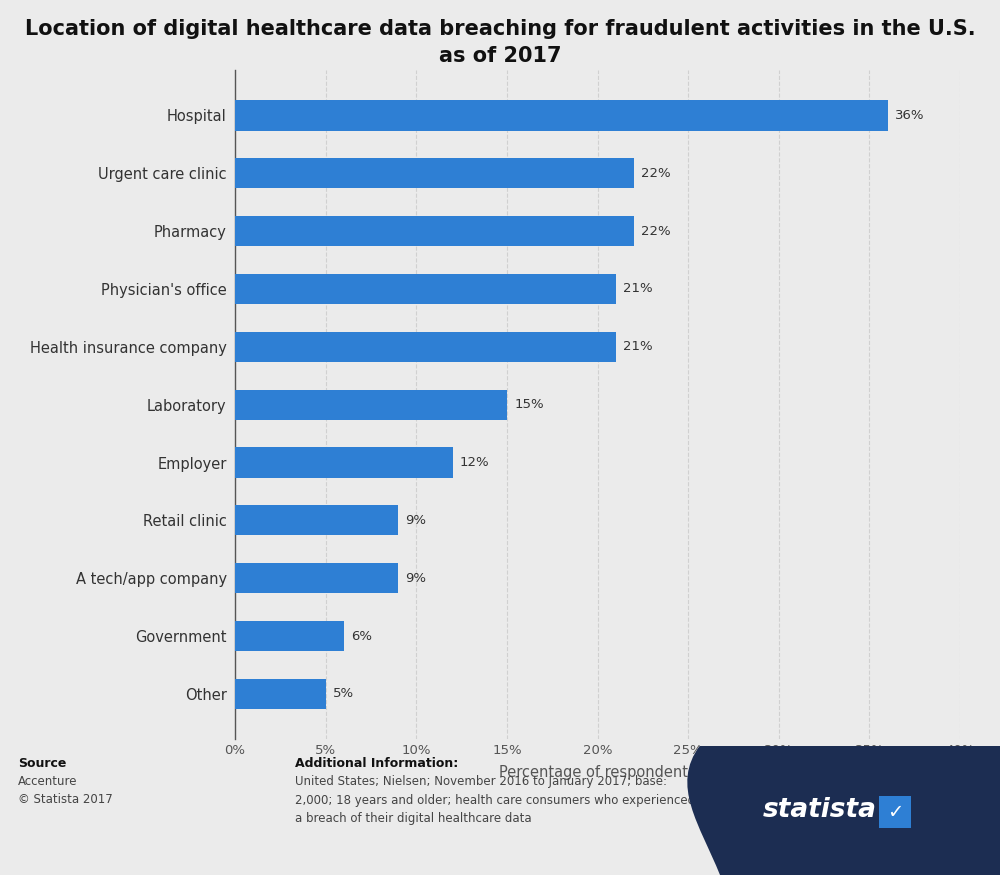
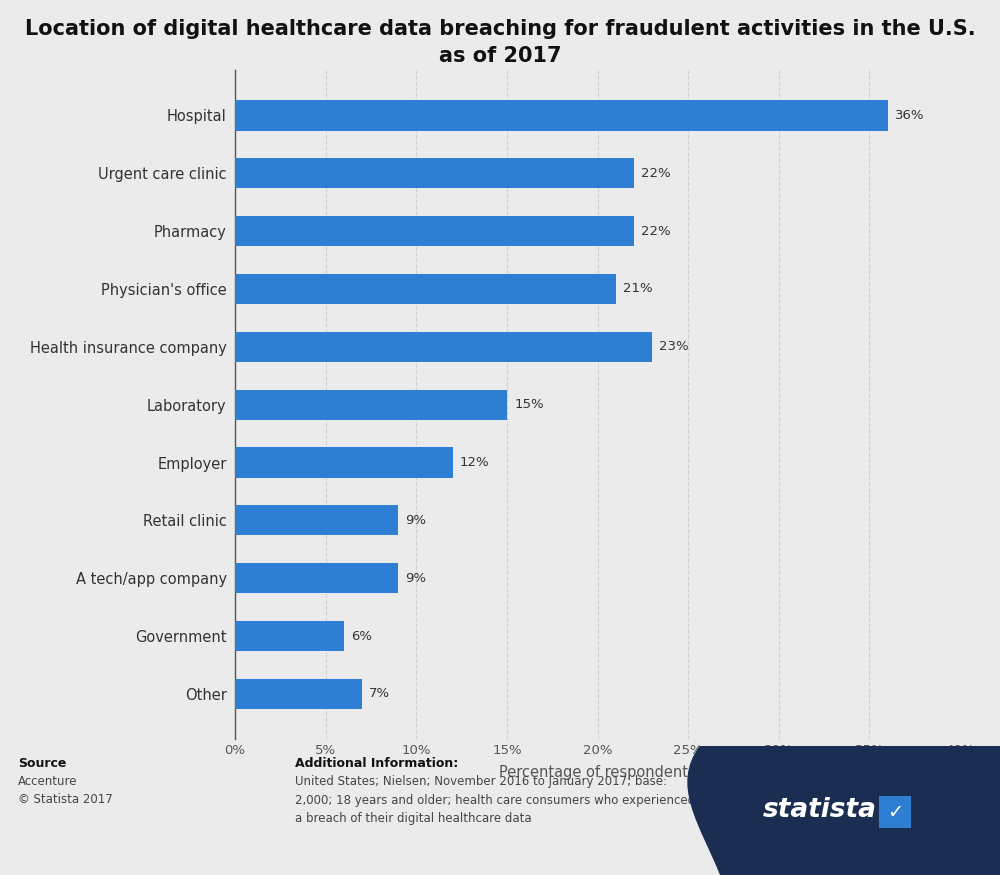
Health insurance company: 21% -> 23%
Other: 5% -> 7%
